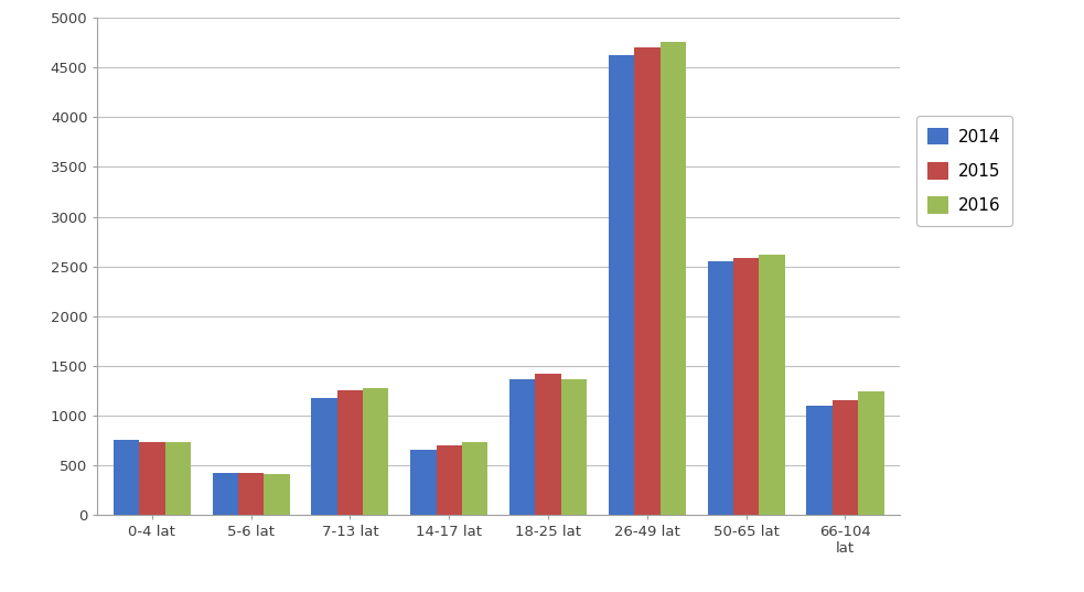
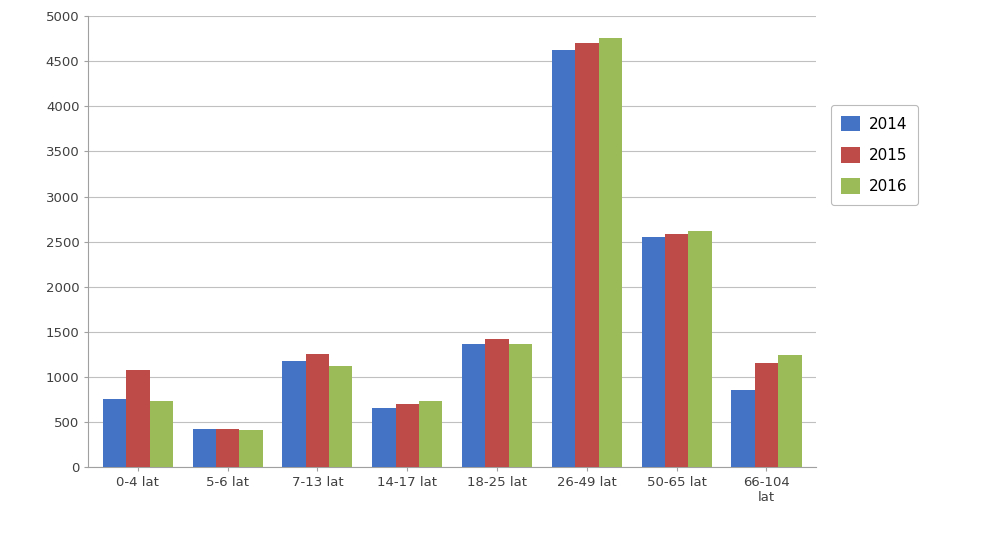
2015/0-4 lat: 730 -> 1080
2016/7-13 lat: 1280 -> 1120
2014/66-104 lat: 1100 -> 860
